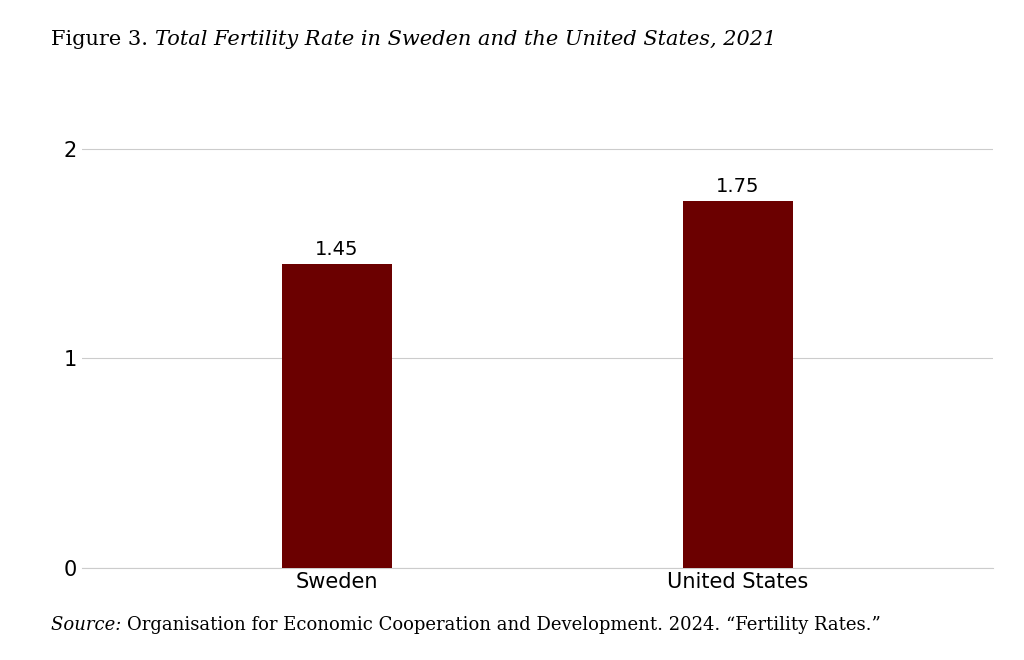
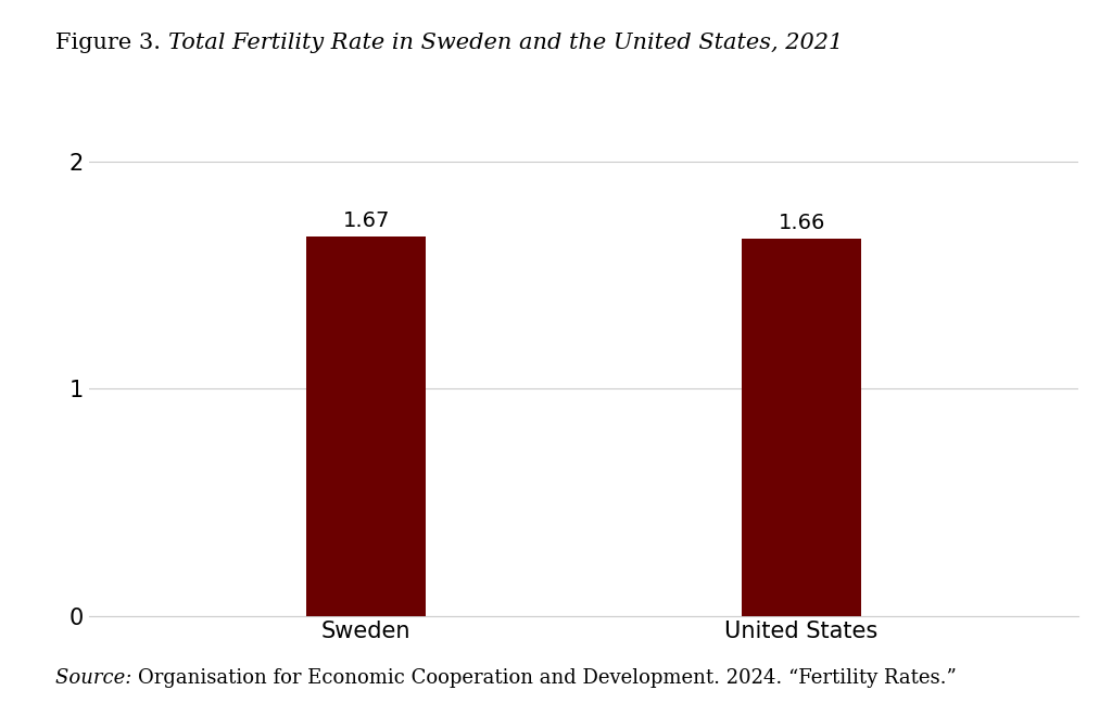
Sweden: 1.45 -> 1.67
United States: 1.75 -> 1.66
